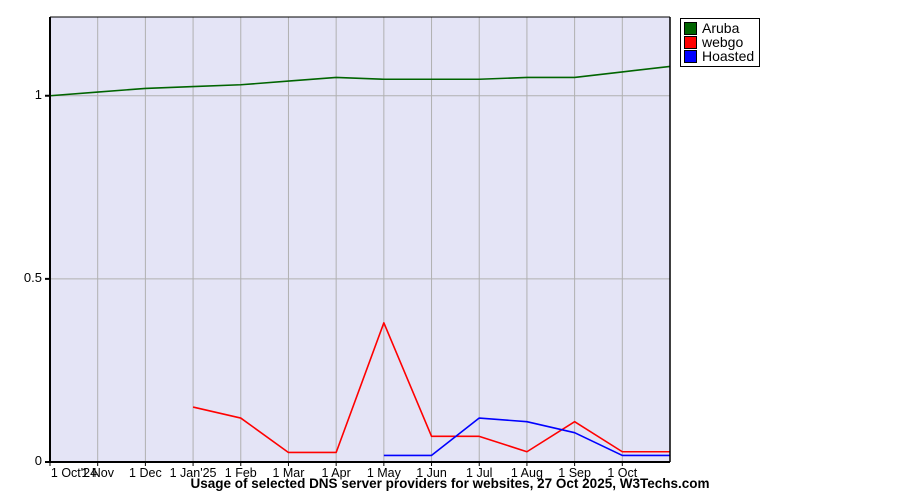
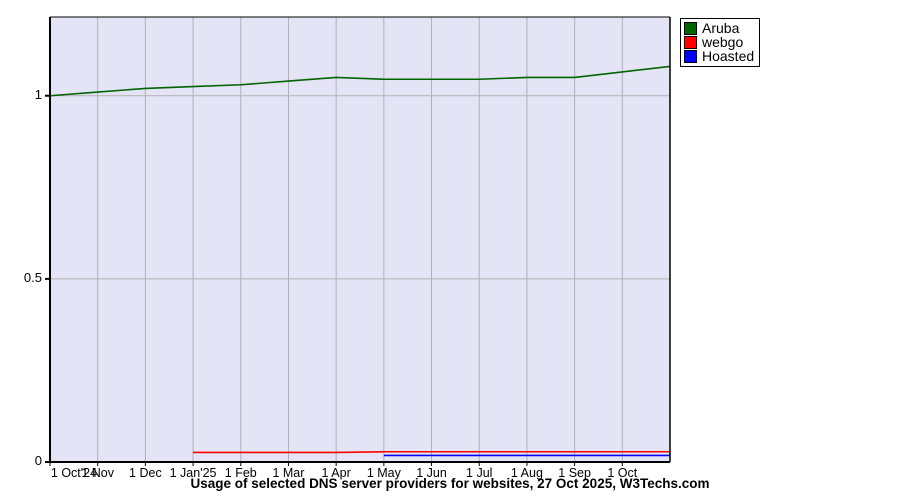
webgo/1 Jan'25: 0.15 -> 0.03
webgo/1 Feb: 0.12 -> 0.03
webgo/1 May: 0.38 -> 0.03
webgo/1 Jun: 0.07 -> 0.03
webgo/1 Jul: 0.07 -> 0.03
Hoasted/1 Jul: 0.12 -> 0.02
Hoasted/1 Aug: 0.11 -> 0.02
webgo/1 Sep: 0.11 -> 0.03
Hoasted/1 Sep: 0.08 -> 0.02
